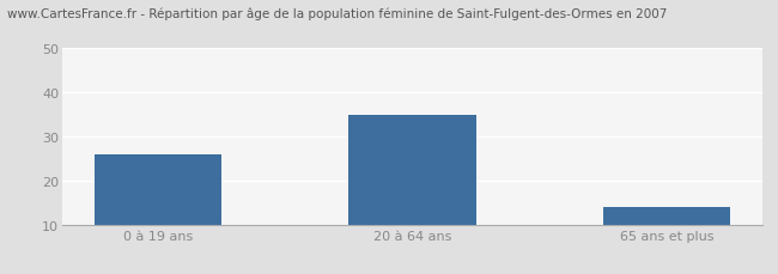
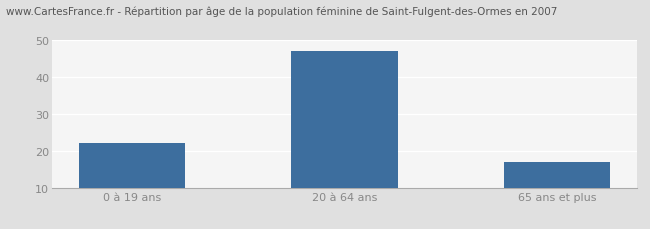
0 à 19 ans: 26 -> 22
20 à 64 ans: 35 -> 47
65 ans et plus: 14 -> 17
